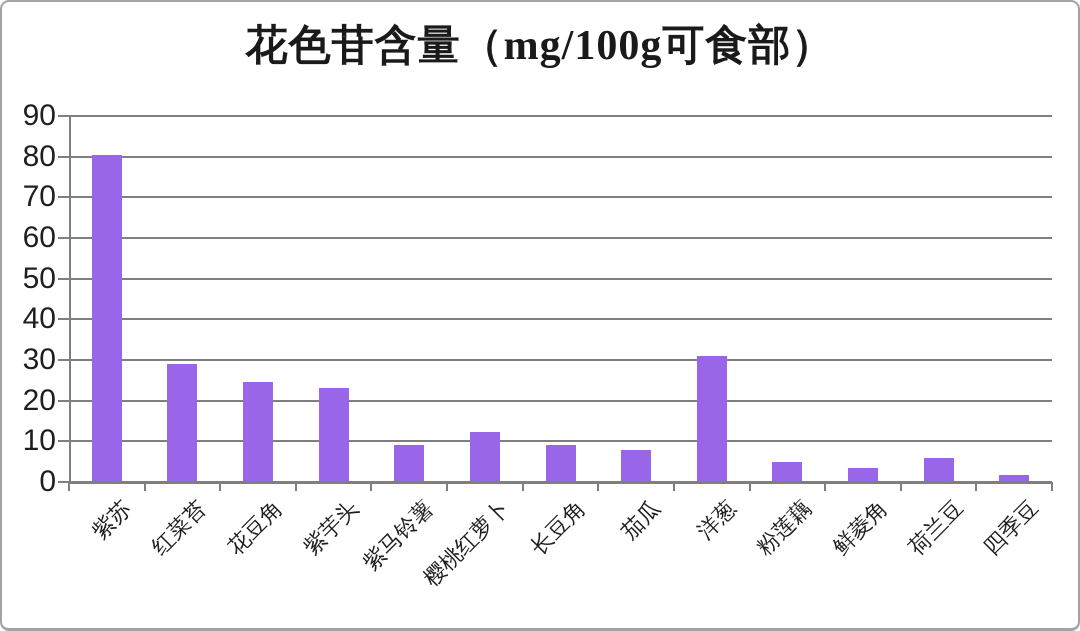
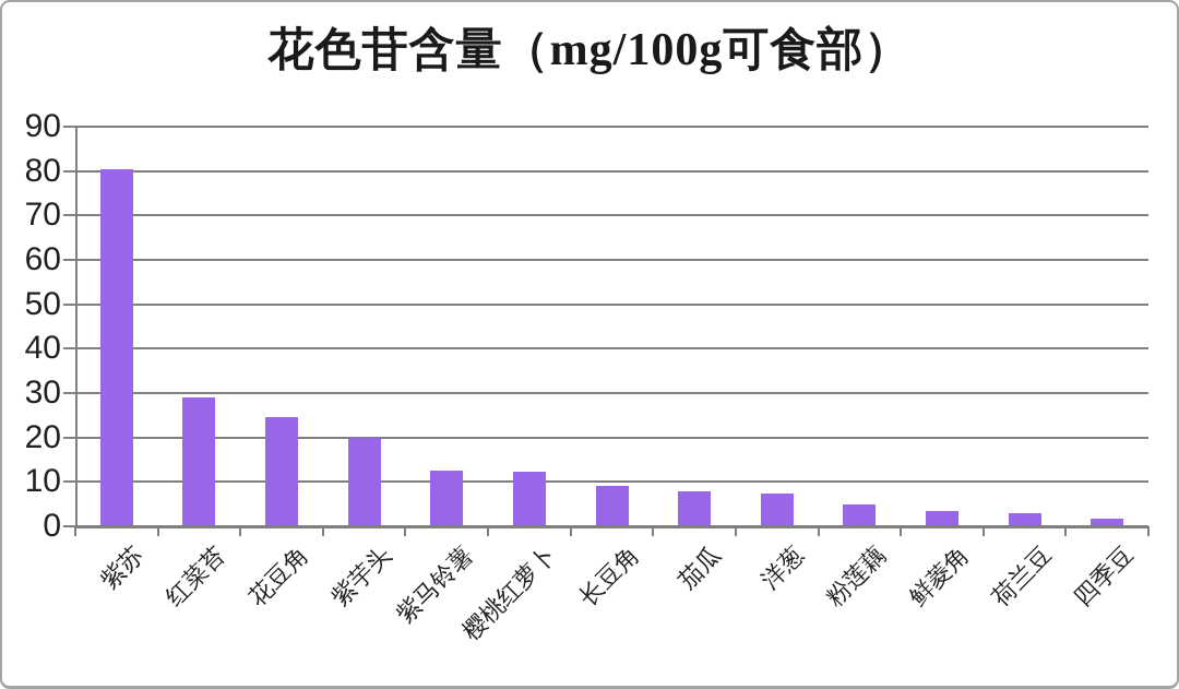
紫芋头: 23 -> 20
紫马铃薯: 9 -> 12
洋葱: 31 -> 7
荷兰豆: 6 -> 3
